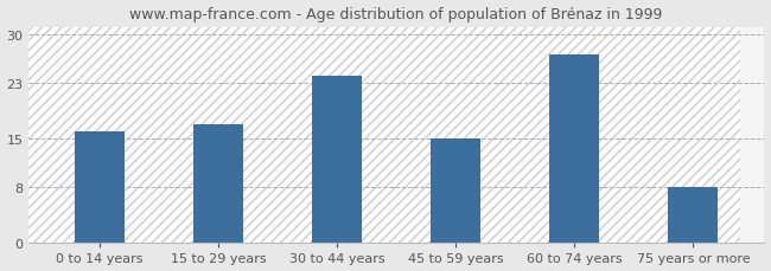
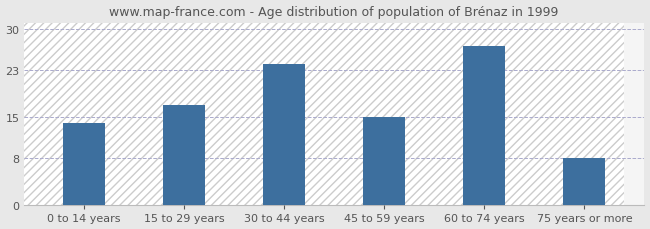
0 to 14 years: 16 -> 14
